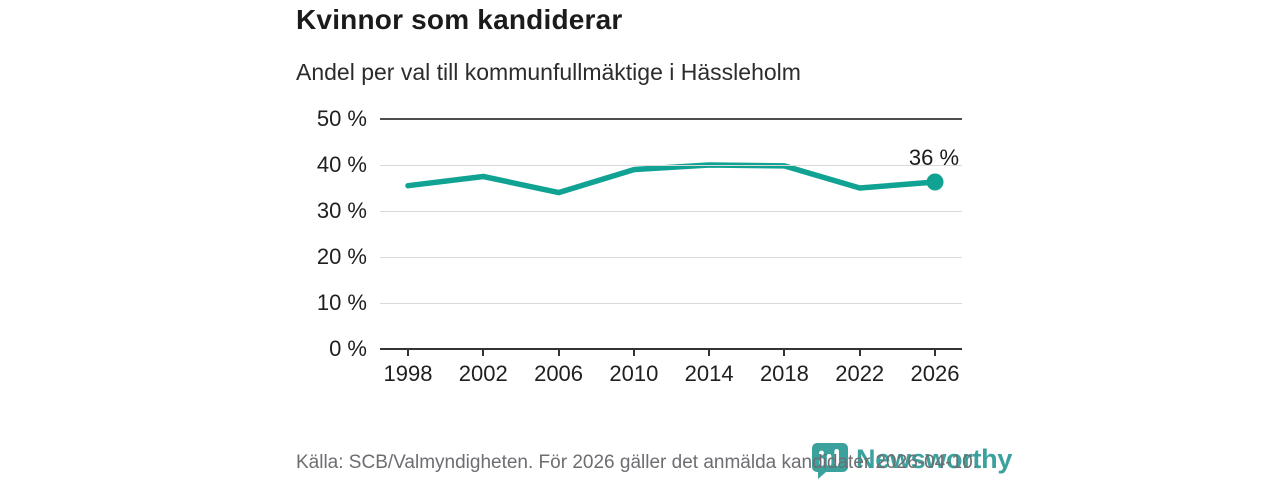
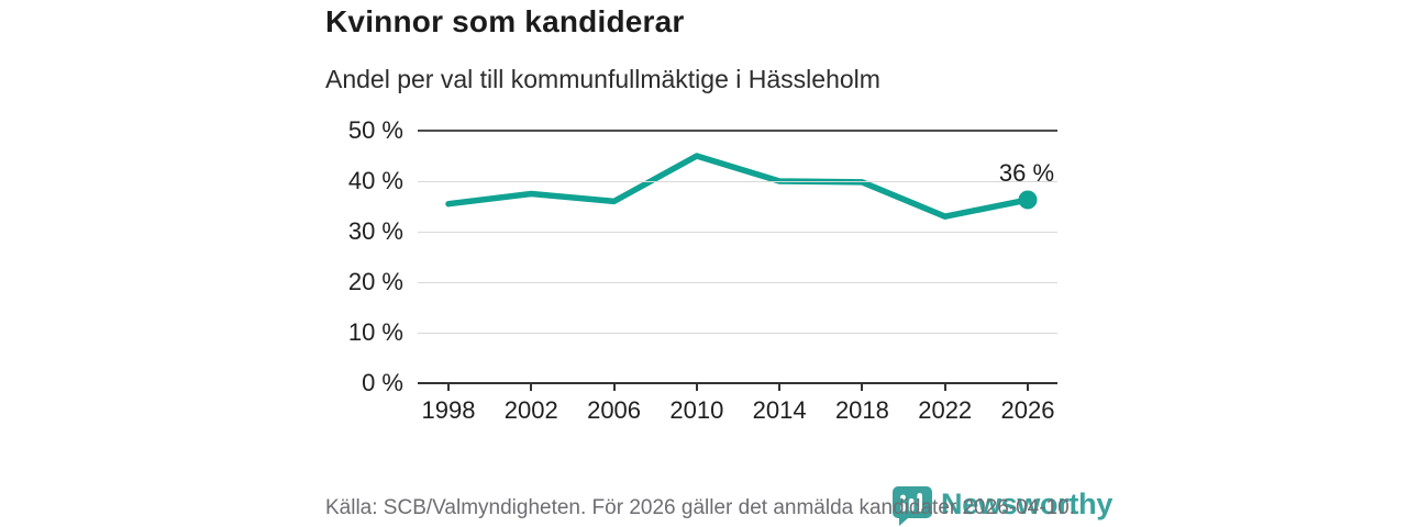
2006: 34% -> 36%
2010: 39% -> 45%
2022: 35% -> 33%
